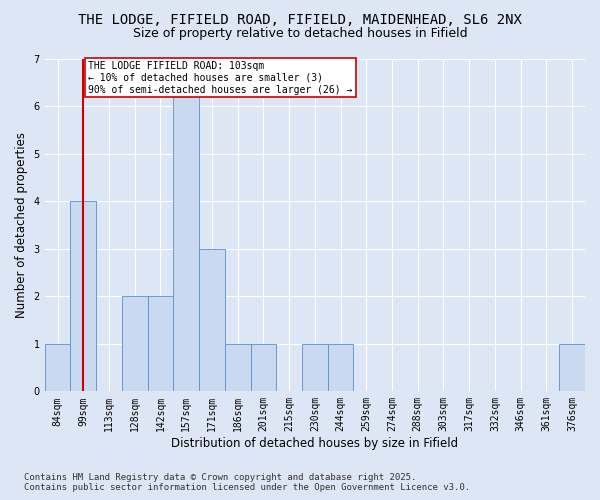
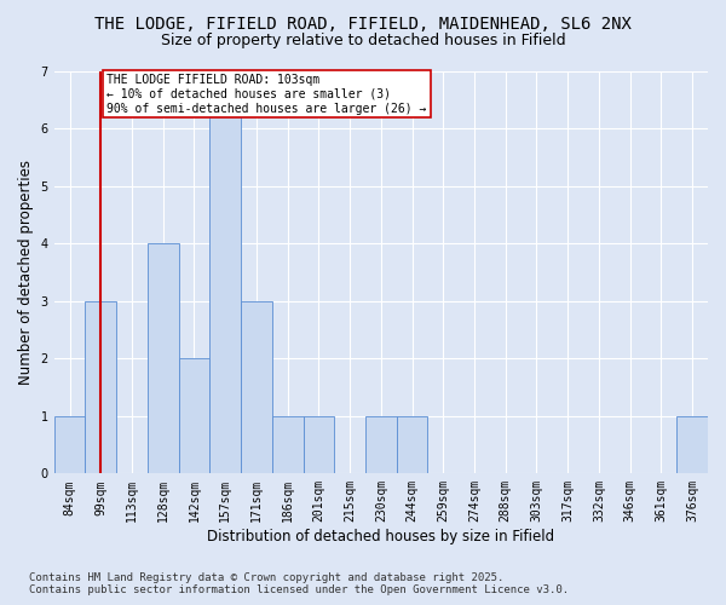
99sqm: 4 -> 3
128sqm: 2 -> 4
